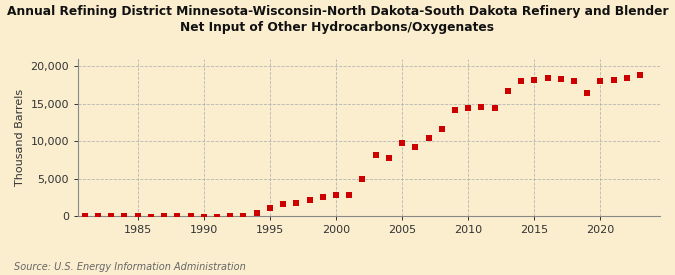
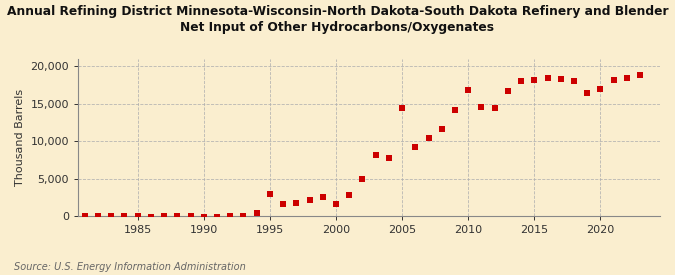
1995: 1,100 -> 3,000
2000: 2,800 -> 1,600
2005: 9,800 -> 14,400
2010: 14,500 -> 16,800
2020: 18,000 -> 17,000
